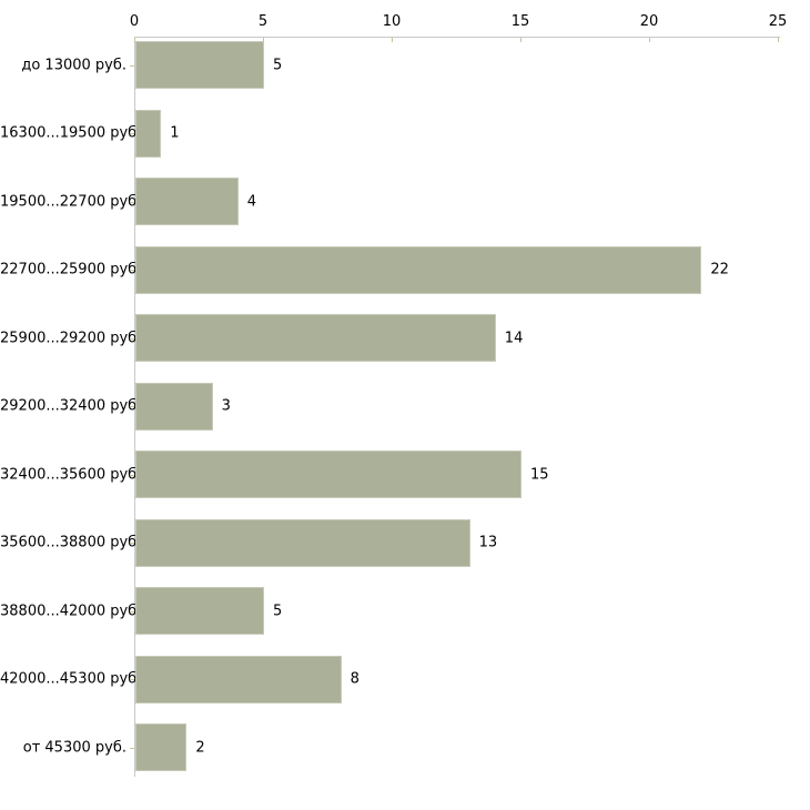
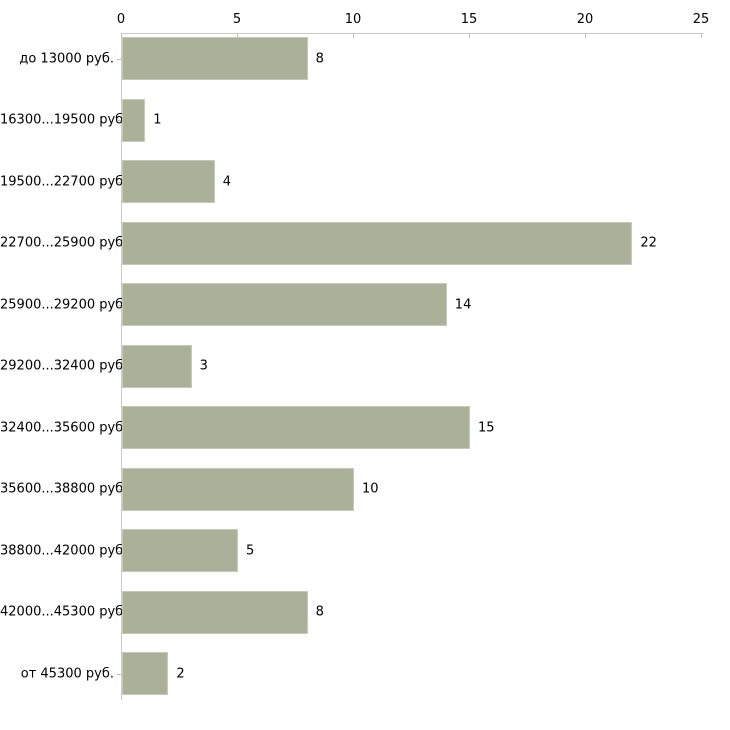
до 13000 руб.: 5 -> 8
35600...38800 руб.: 13 -> 10
